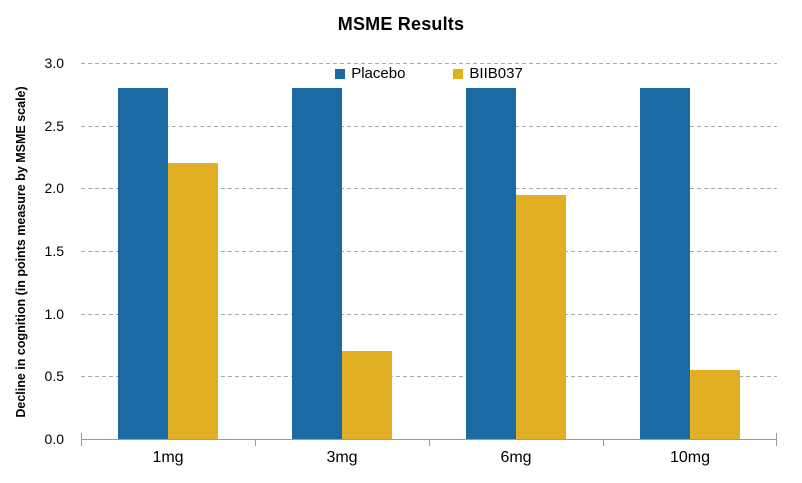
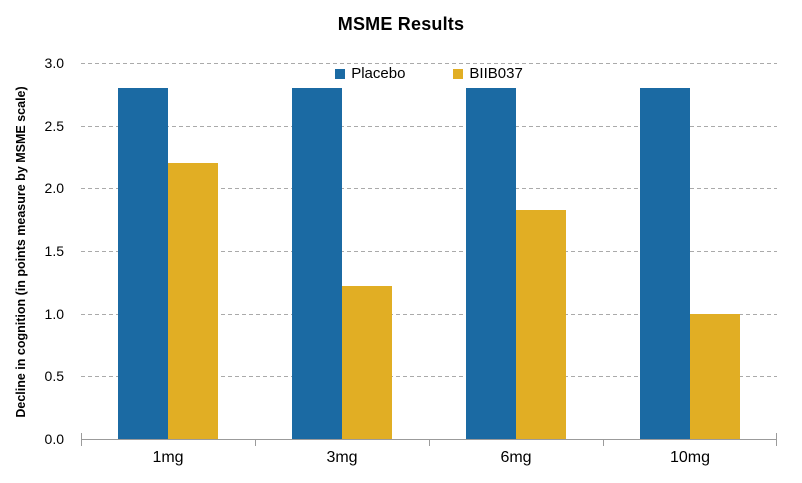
BIIB037/3mg: 0.70 -> 1.22
BIIB037/6mg: 1.95 -> 1.83
BIIB037/10mg: 0.55 -> 1.00
